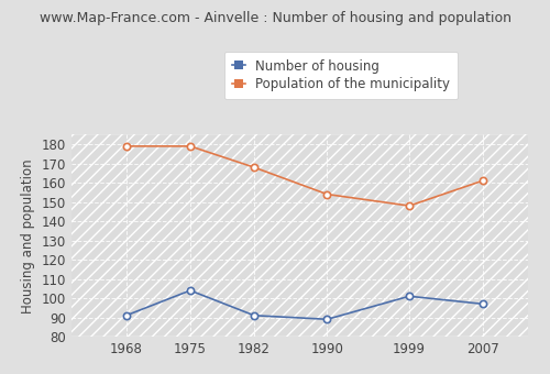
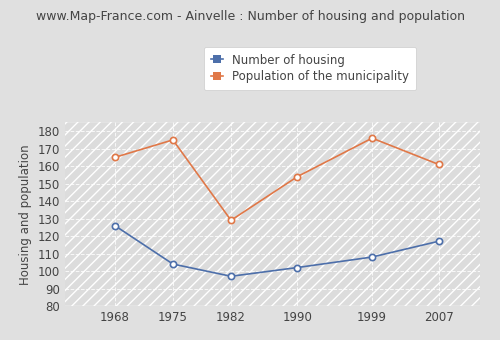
Number of housing/1968: 91 -> 126
Population of the municipality/1968: 179 -> 165
Population of the municipality/1975: 179 -> 175
Number of housing/1982: 91 -> 97
Population of the municipality/1982: 168 -> 129
Number of housing/1990: 89 -> 102
Number of housing/1999: 101 -> 108
Population of the municipality/1999: 148 -> 176
Number of housing/2007: 97 -> 117
